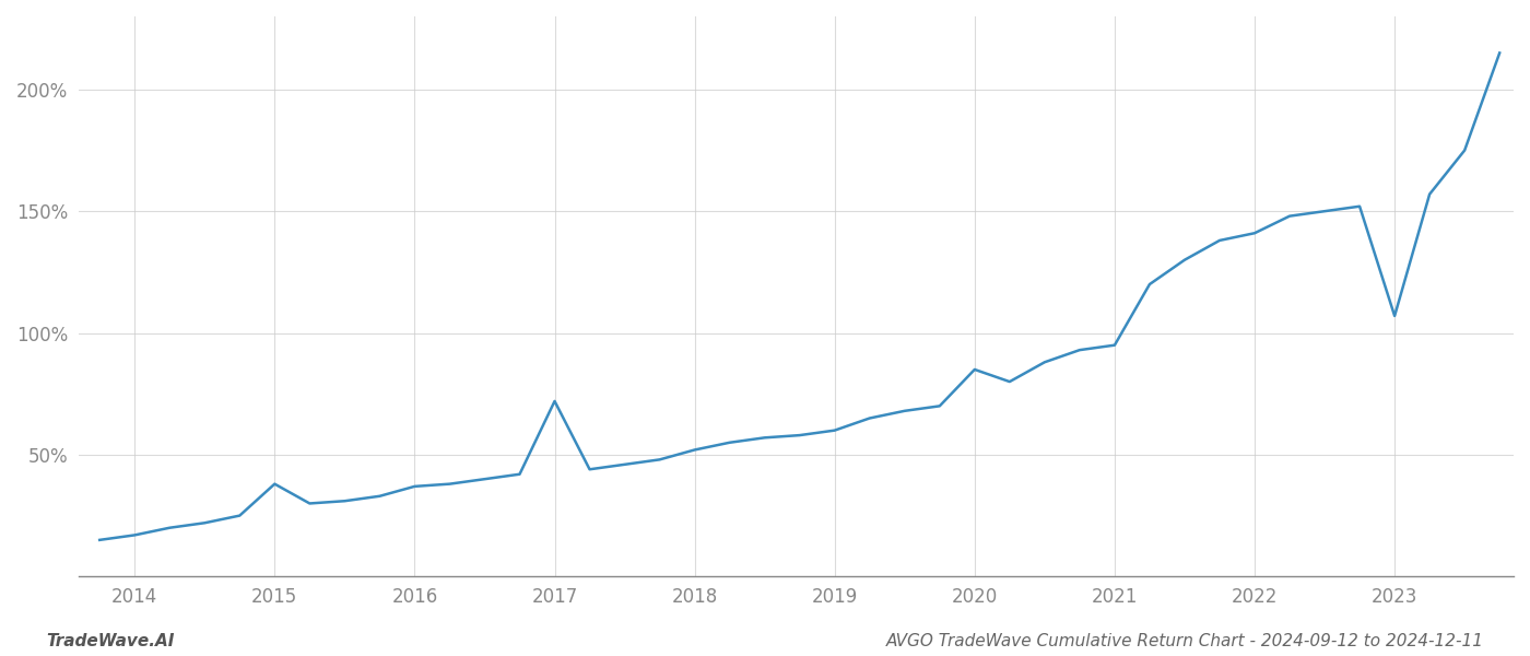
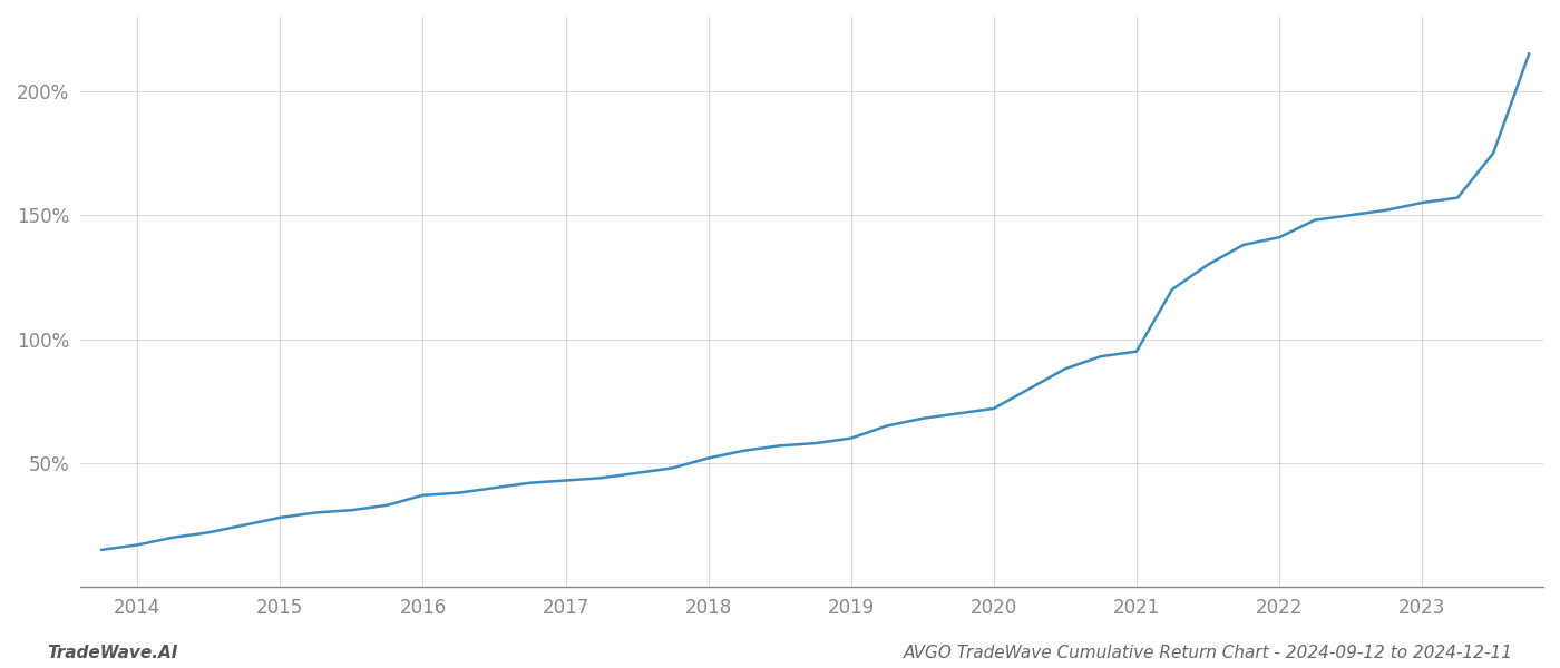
2015: 38% -> 28%
2017: 72% -> 43%
2020: 85% -> 72%
2023: 107% -> 155%
